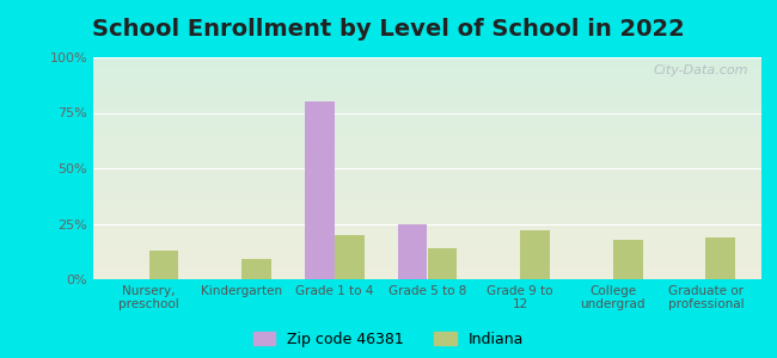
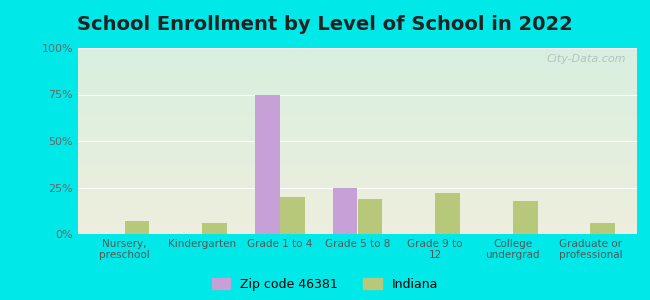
Indiana/Nursery, preschool: 13% -> 7%
Indiana/Kindergarten: 9% -> 6%
Zip code 46381/Grade 1 to 4: 80% -> 75%
Indiana/Grade 5 to 8: 14% -> 19%
Indiana/Graduate or professional: 19% -> 6%
